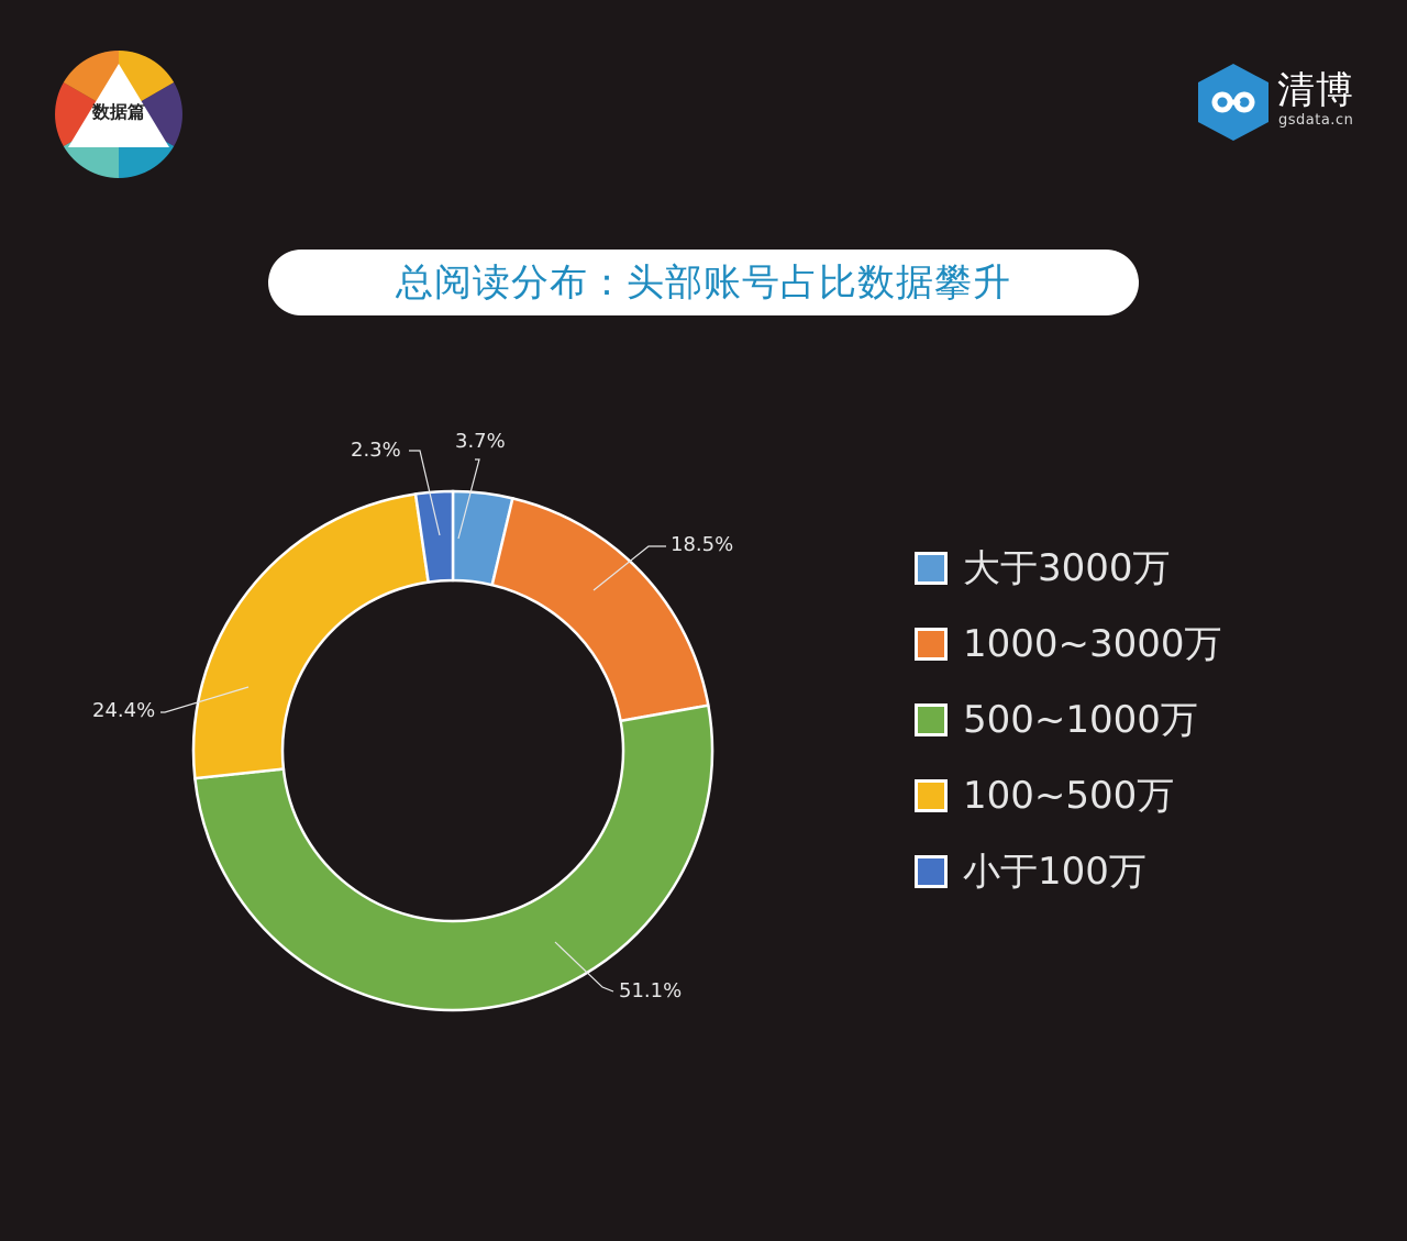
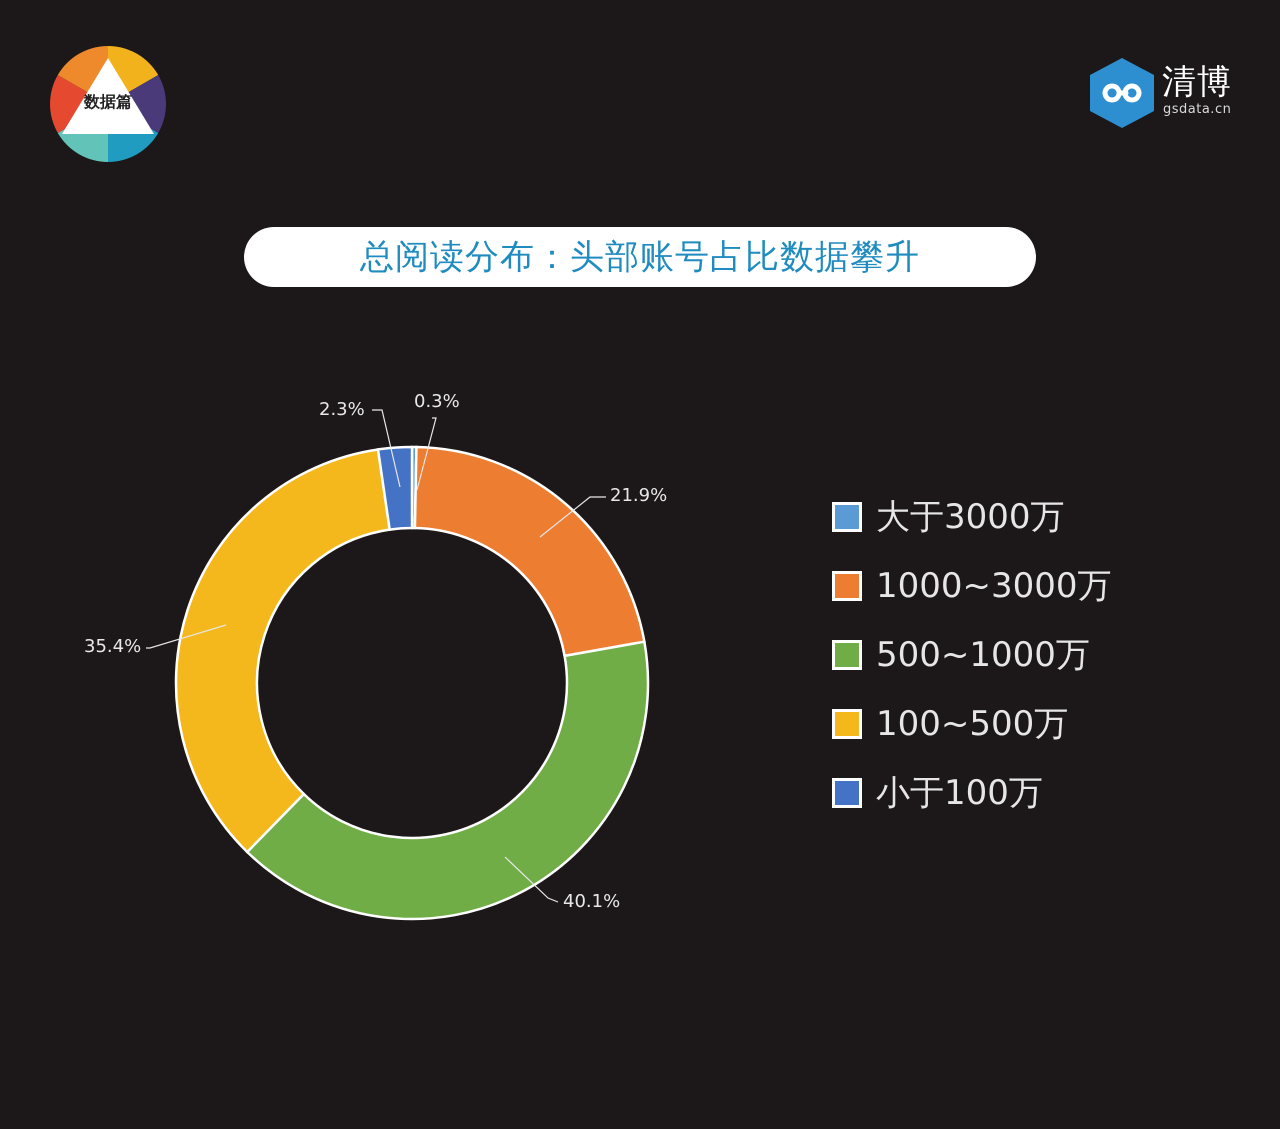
大于3000万: 3.7% -> 0.3%
1000~3000万: 18.5% -> 21.9%
500~1000万: 51.1% -> 40.1%
100~500万: 24.4% -> 35.4%
